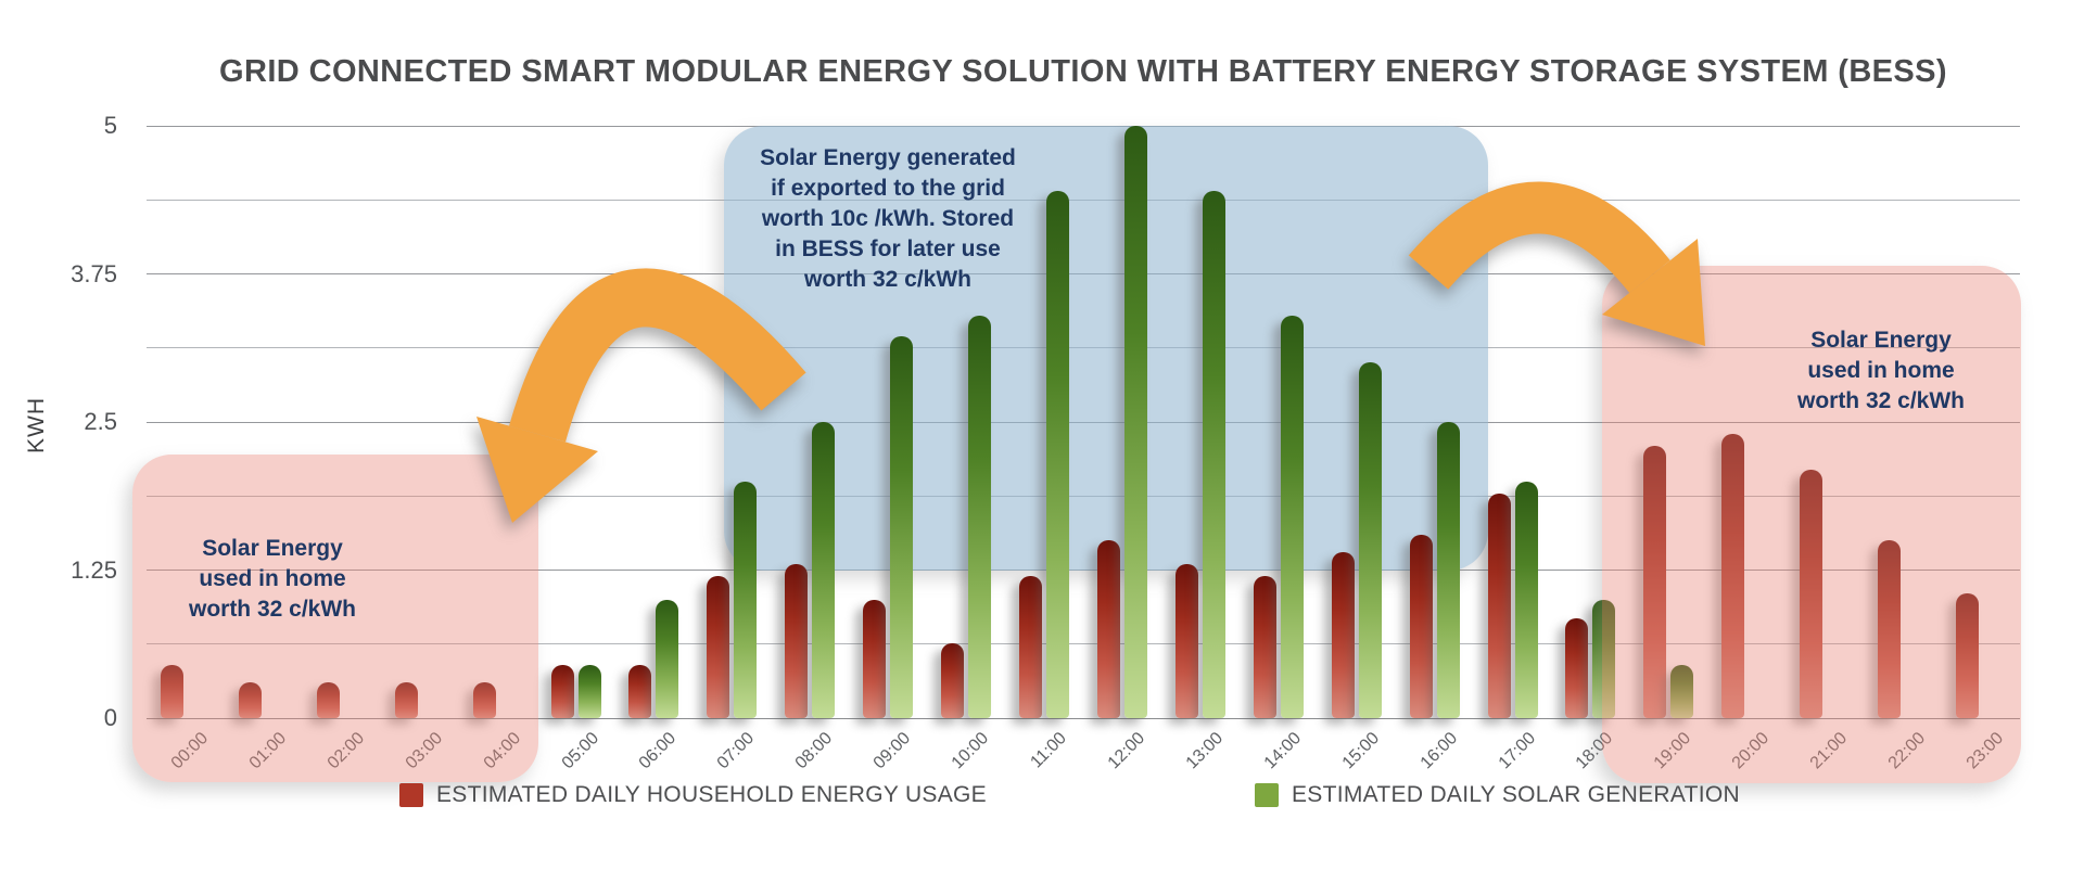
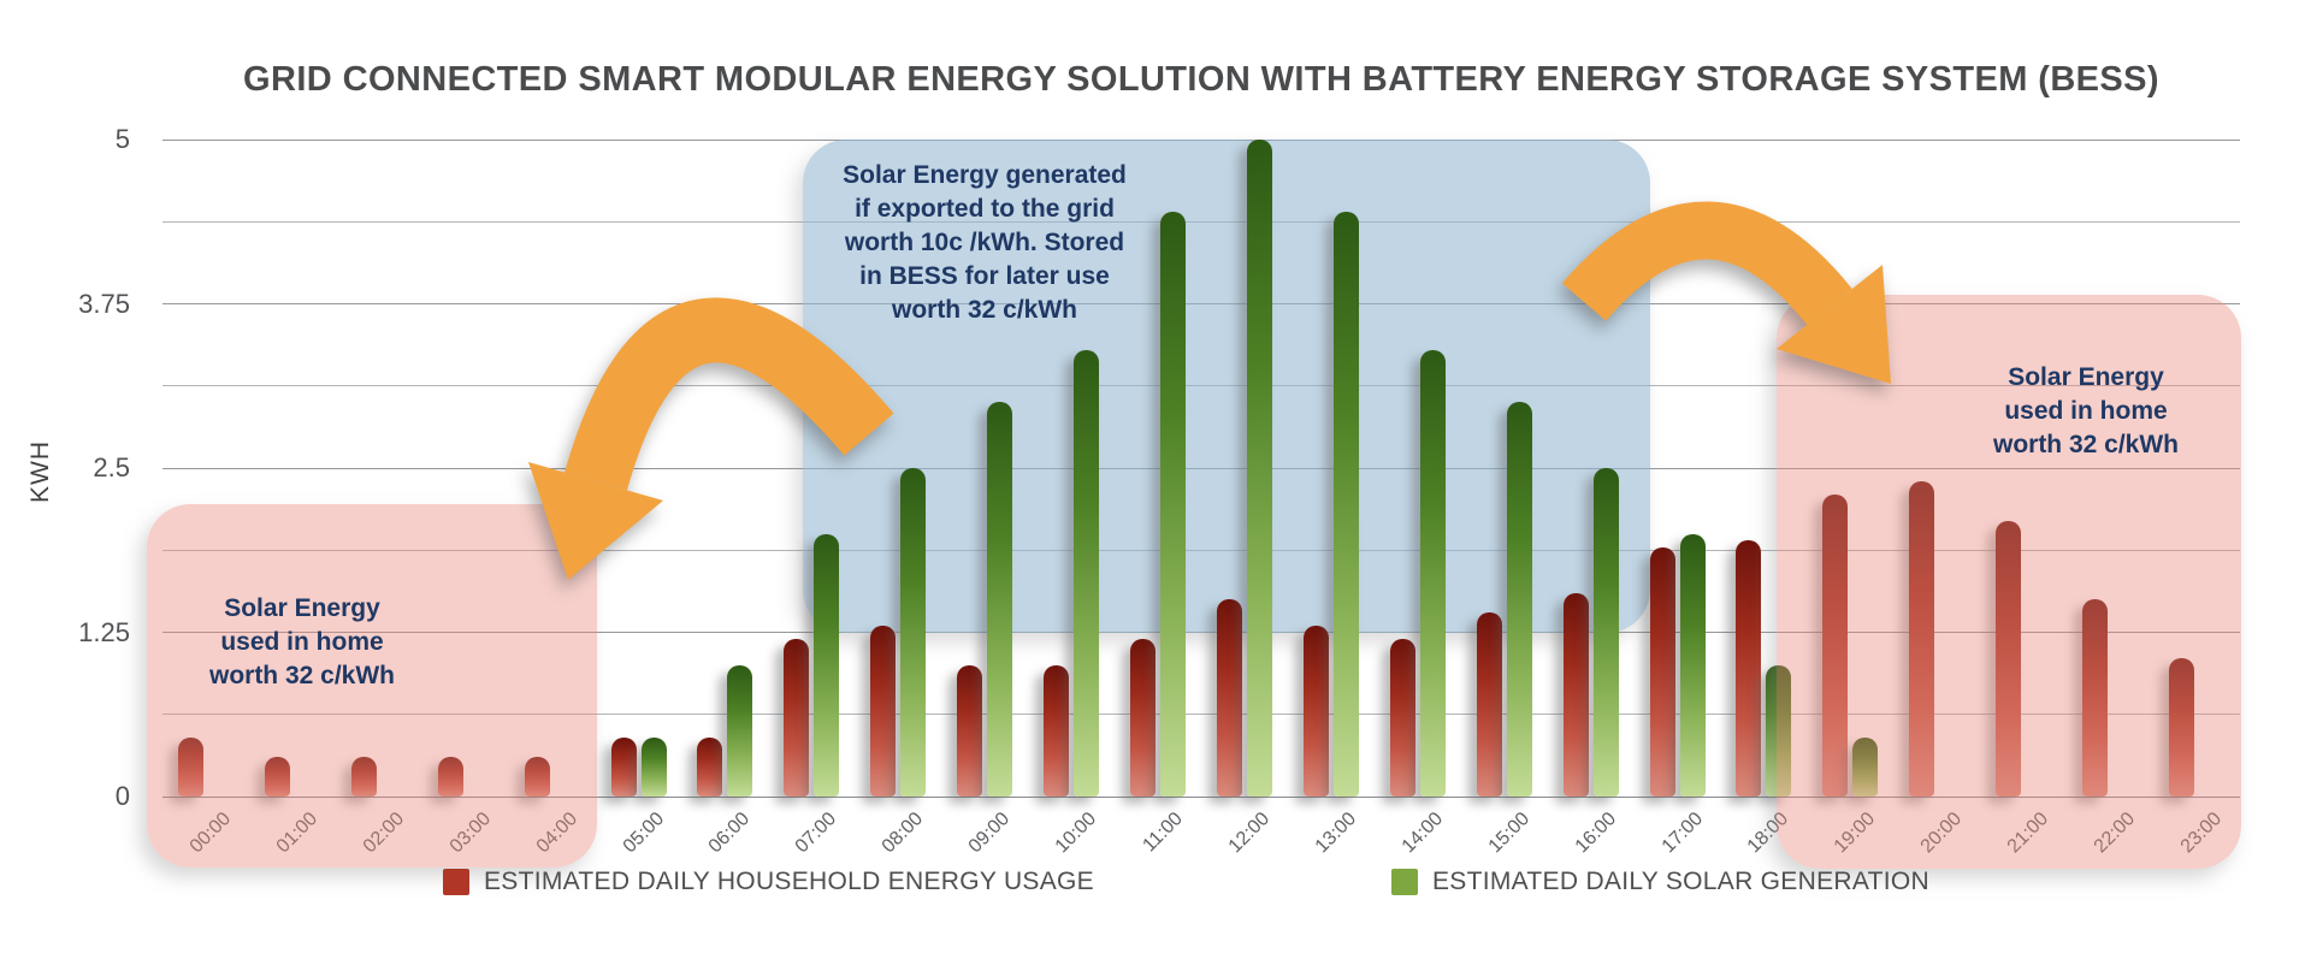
ESTIMATED DAILY SOLAR GENERATION/09:00: 3.22 -> 3.00
ESTIMATED DAILY HOUSEHOLD ENERGY USAGE/10:00: 0.63 -> 1.00
ESTIMATED DAILY HOUSEHOLD ENERGY USAGE/18:00: 0.84 -> 1.95
